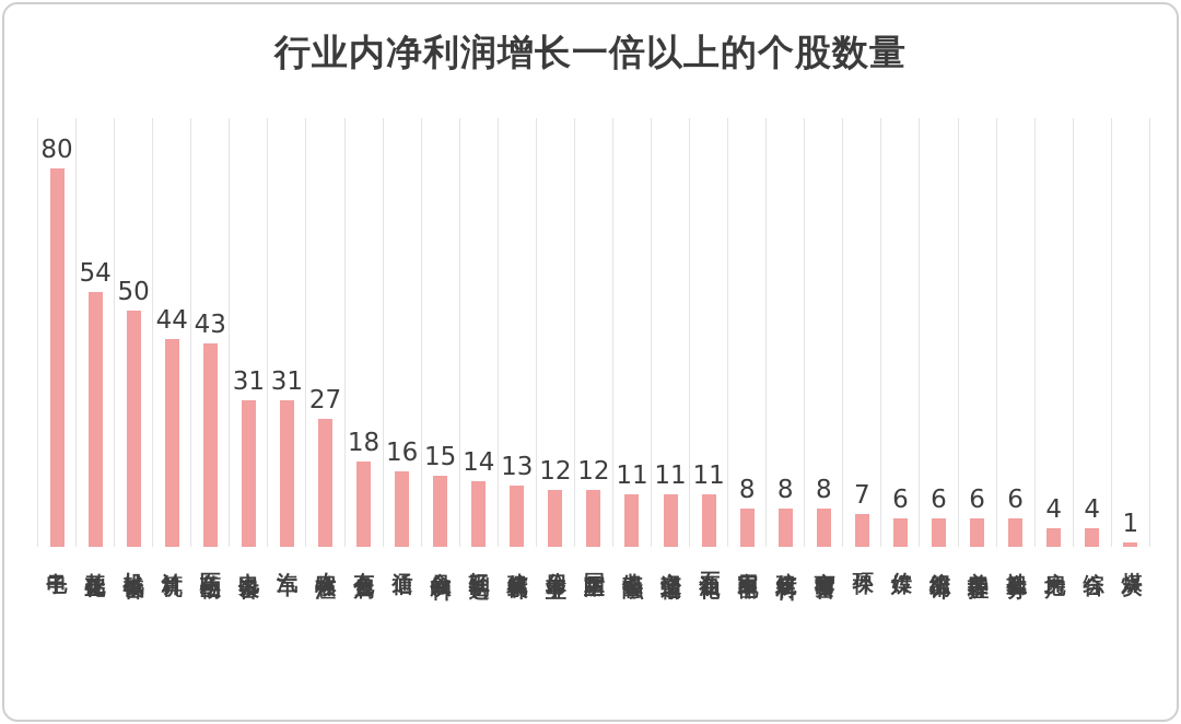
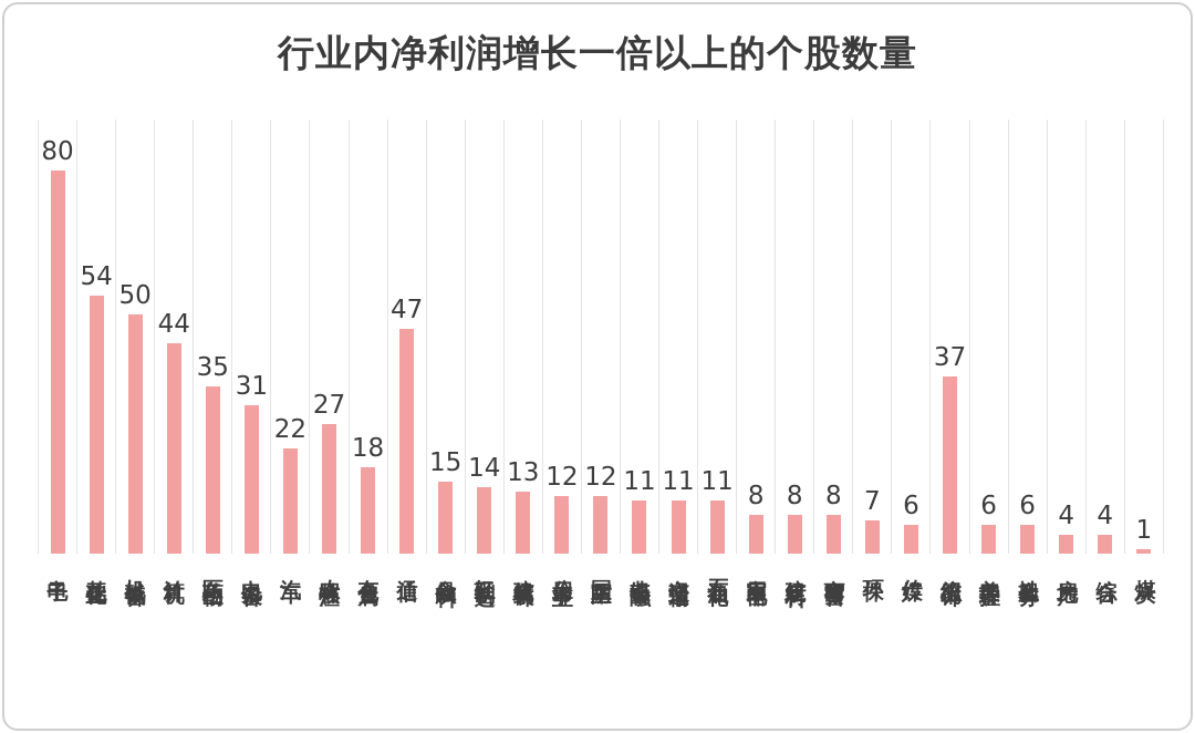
医药生物: 43 -> 35
汽车: 31 -> 22
通信: 16 -> 47
纺织服饰: 6 -> 37
